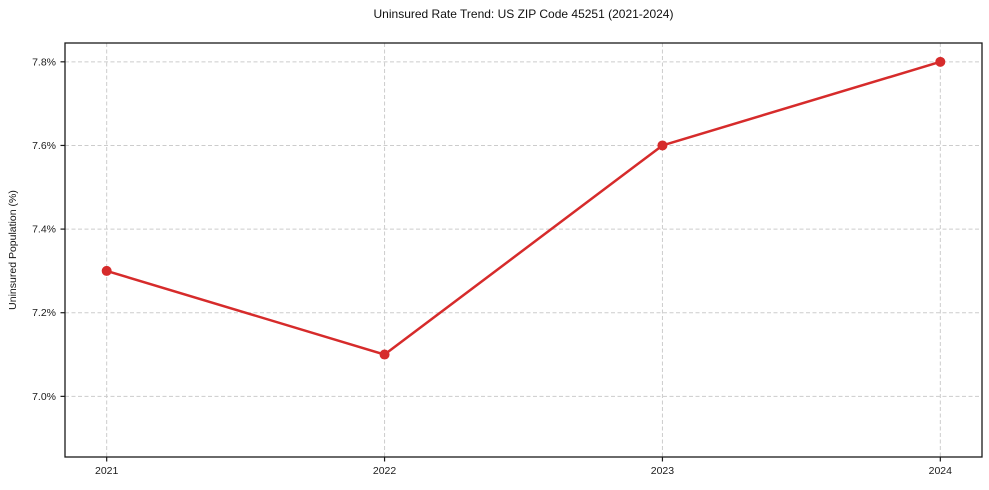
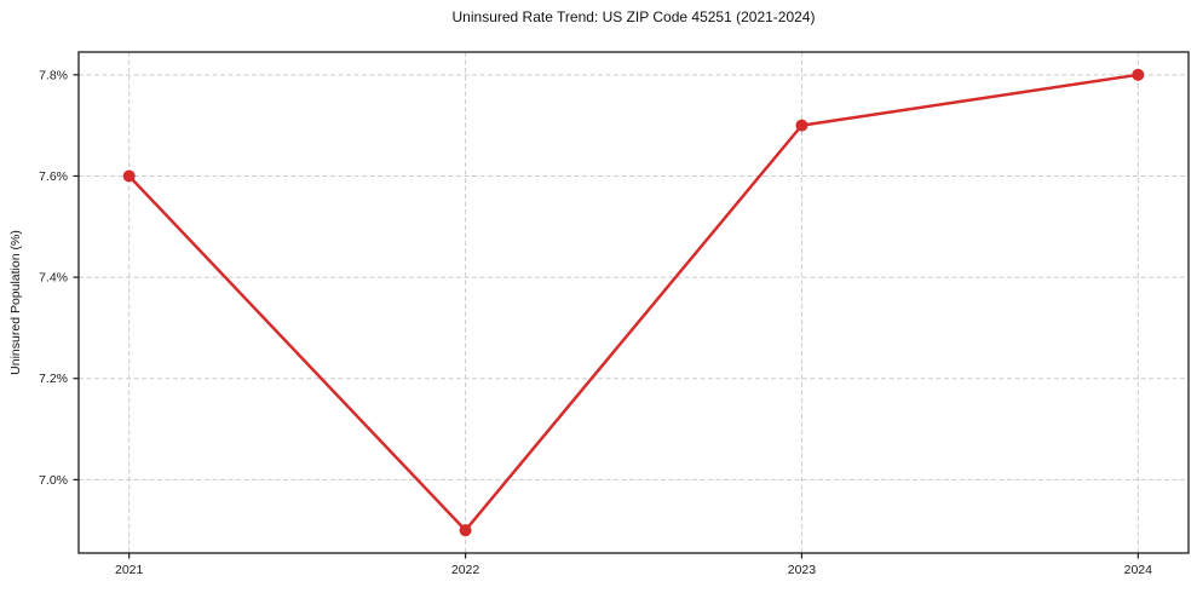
2021: 7.3% -> 7.6%
2022: 7.1% -> 6.9%
2023: 7.6% -> 7.7%
